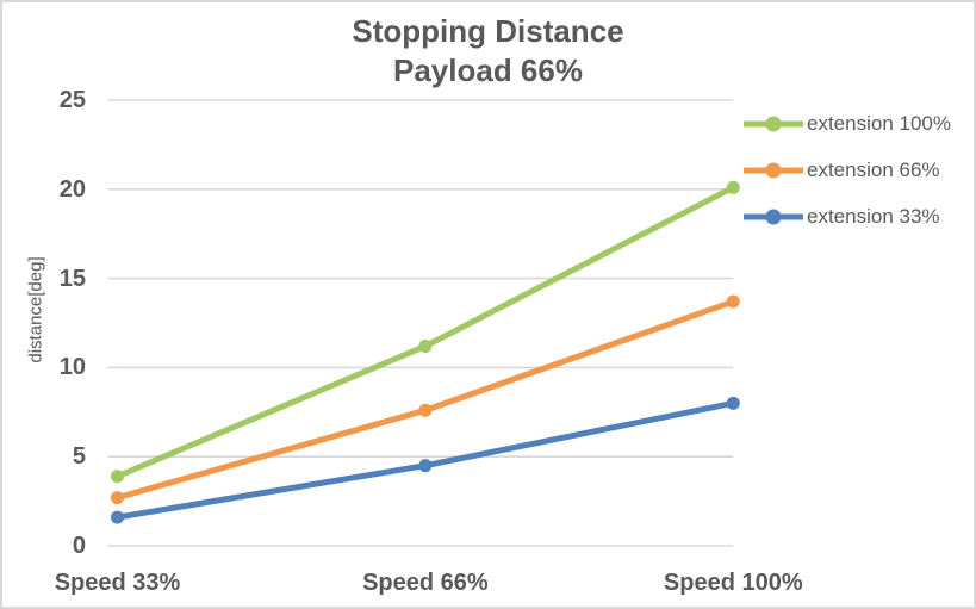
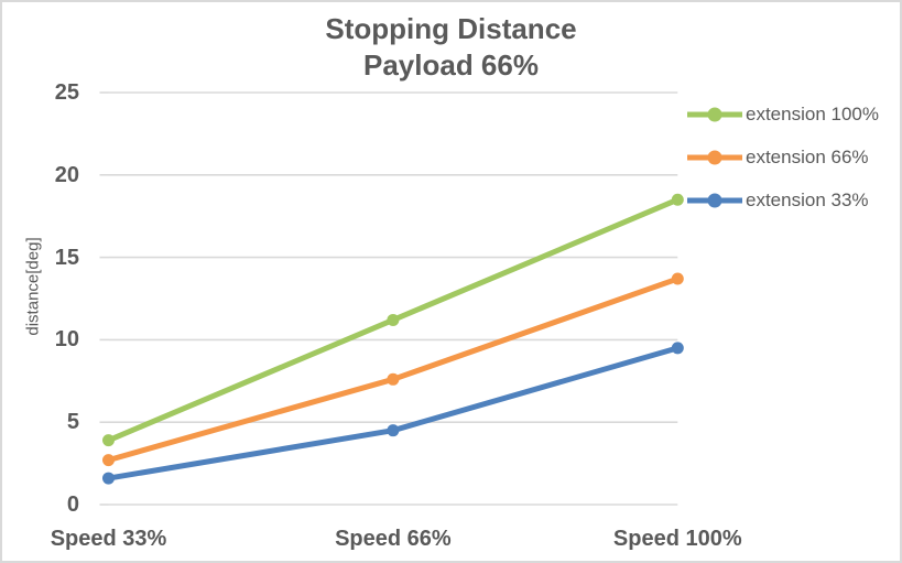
extension 100%/Speed 100%: 20.1 -> 18.5
extension 33%/Speed 100%: 8.0 -> 9.5
